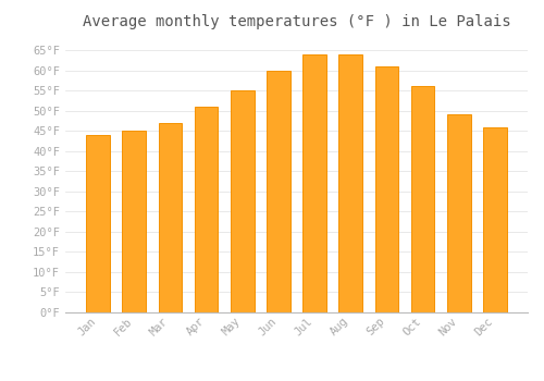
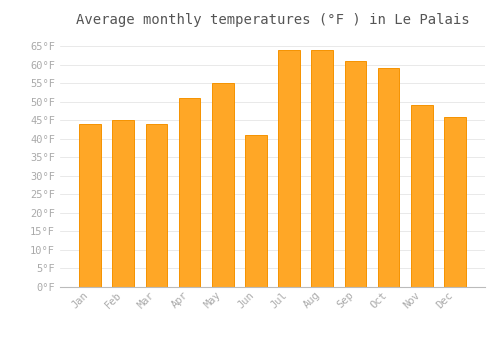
Mar: 47°F -> 44°F
Jun: 60°F -> 41°F
Oct: 56°F -> 59°F
